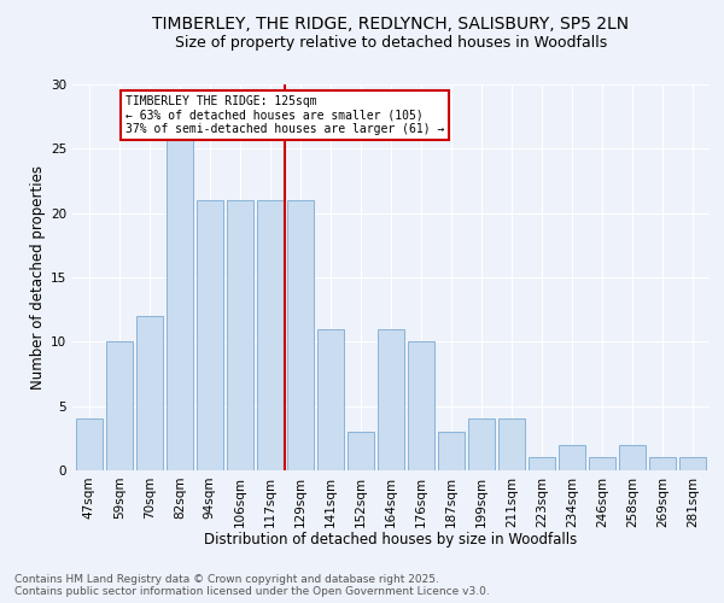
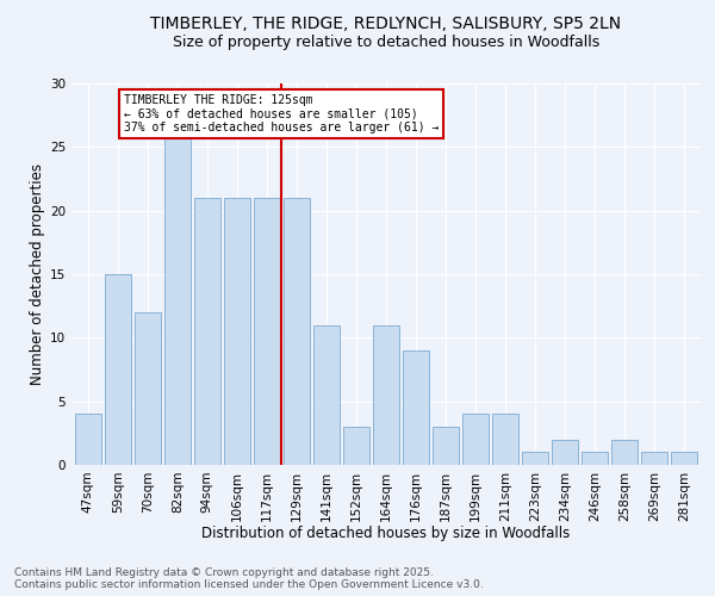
59sqm: 10 -> 15
176sqm: 10 -> 9
